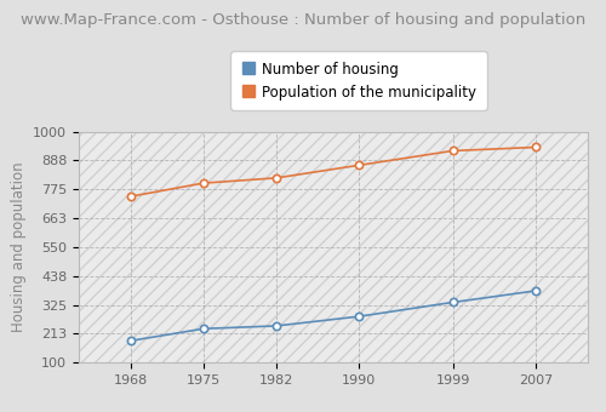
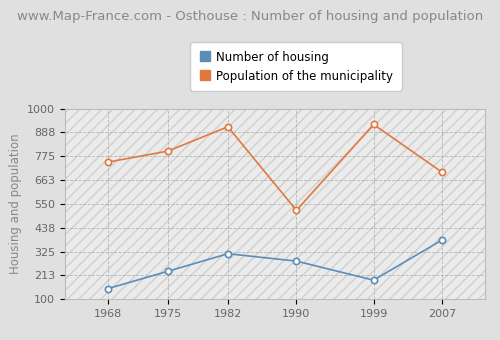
Number of housing/1968: 185 -> 150
Number of housing/1982: 243 -> 315
Population of the municipality/1982: 820 -> 915
Population of the municipality/1990: 870 -> 520
Number of housing/1999: 335 -> 190
Population of the municipality/2007: 940 -> 700
